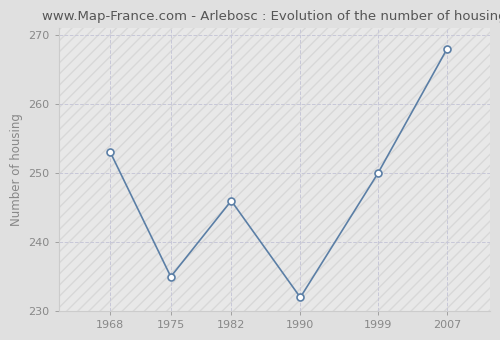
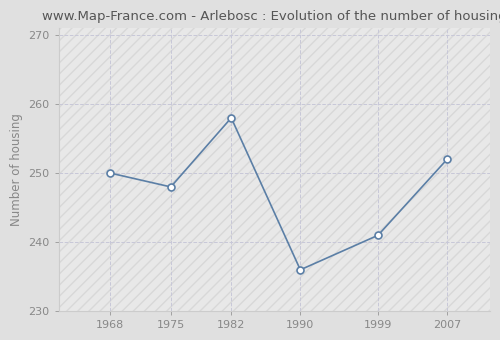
1968: 253 -> 250
1975: 235 -> 248
1982: 246 -> 258
1990: 232 -> 236
1999: 250 -> 241
2007: 268 -> 252
